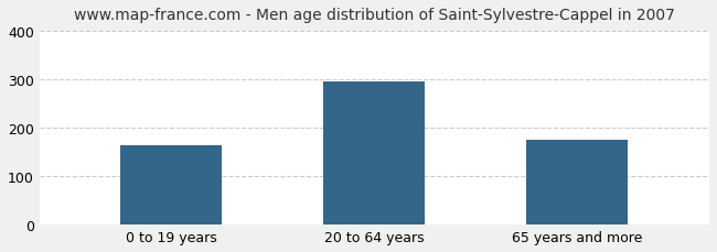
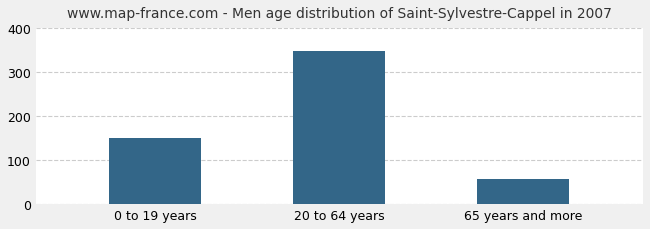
0 to 19 years: 165 -> 150
20 to 64 years: 295 -> 347
65 years and more: 175 -> 57
